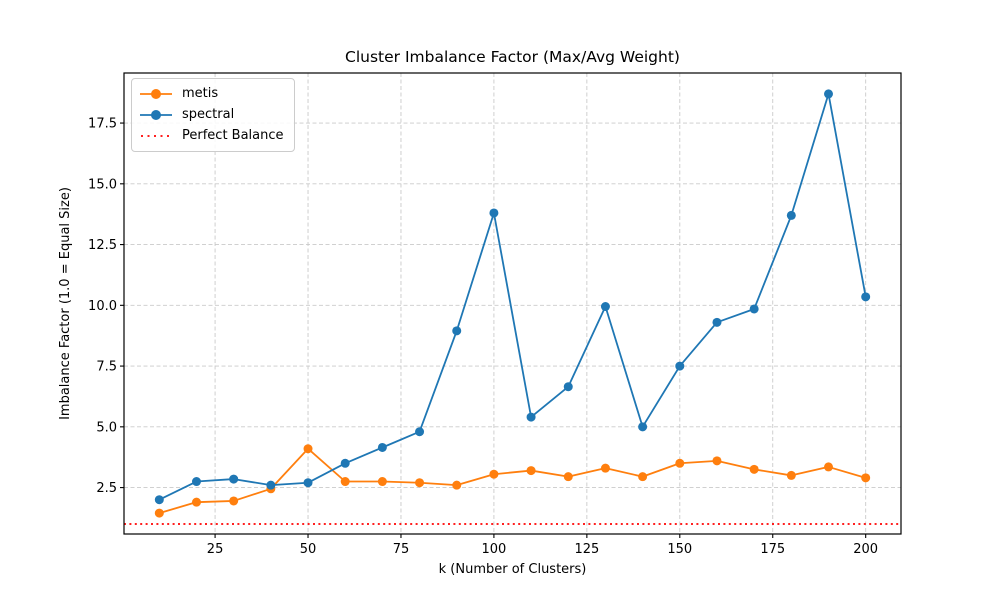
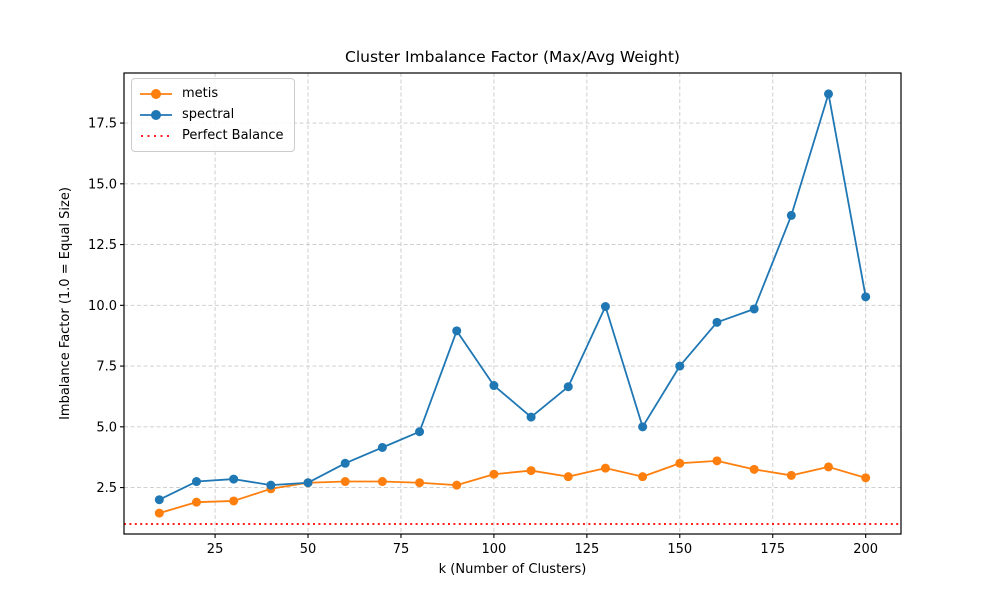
metis/50: 4.1 -> 2.7
spectral/100: 13.8 -> 6.7
